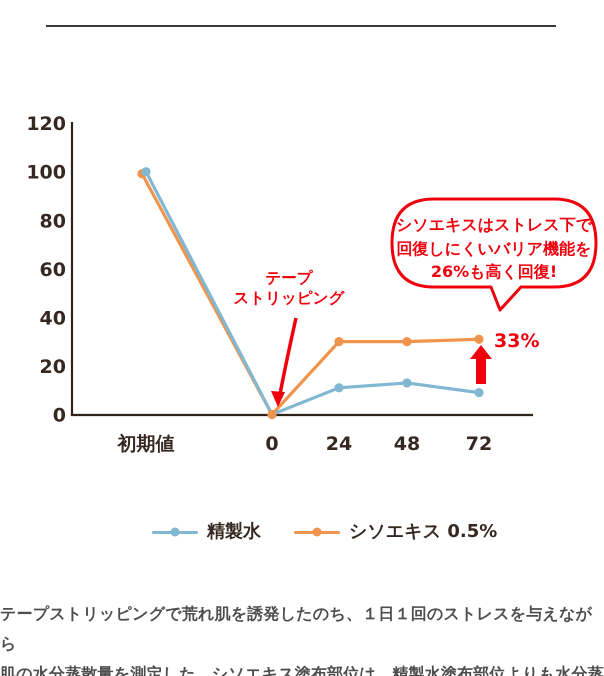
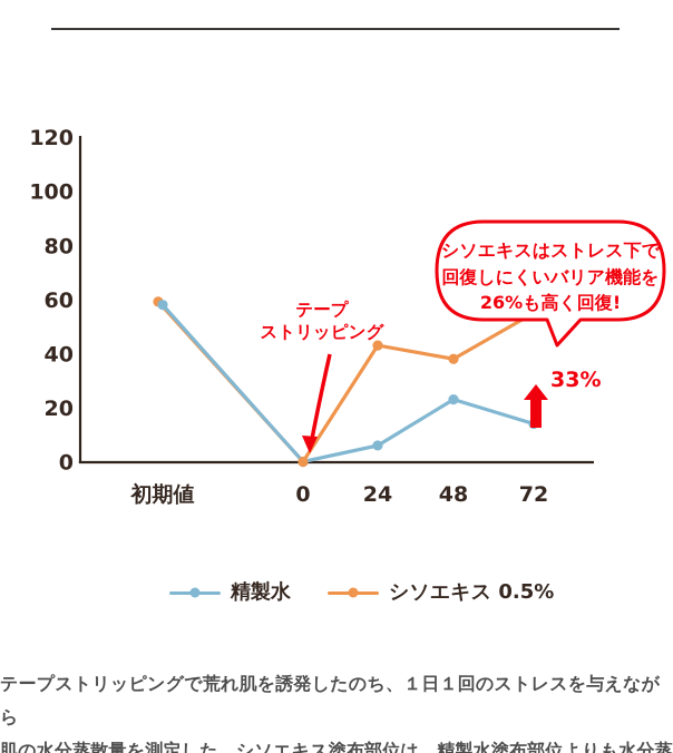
精製水/初期値: 100 -> 58
シソエキス 0.5%/初期値: 100 -> 60
精製水/24: 11 -> 6
シソエキス 0.5%/24: 30 -> 43
精製水/48: 13 -> 23
シソエキス 0.5%/48: 30 -> 38
精製水/72: 9 -> 14
シソエキス 0.5%/72: 31 -> 55
